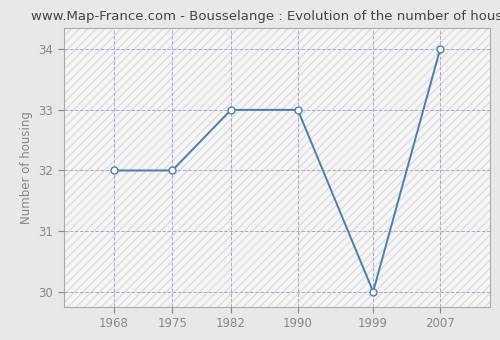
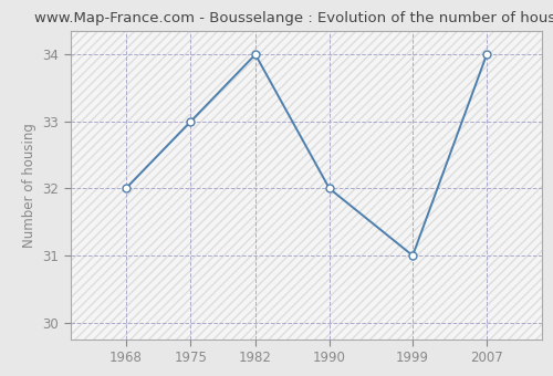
1975: 32 -> 33
1982: 33 -> 34
1990: 33 -> 32
1999: 30 -> 31
